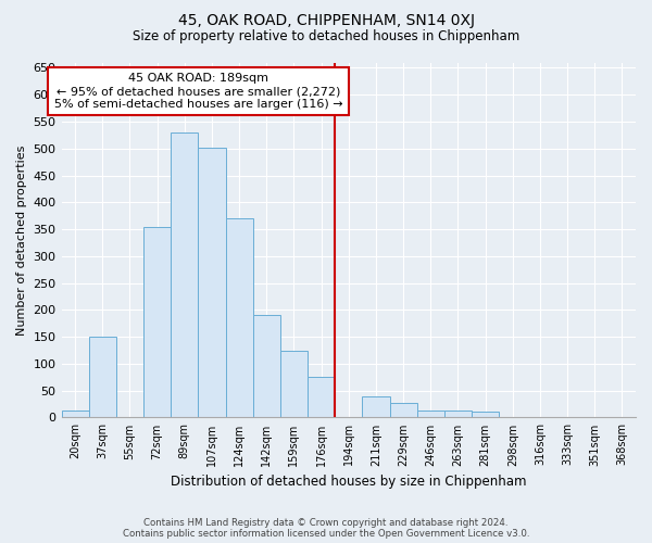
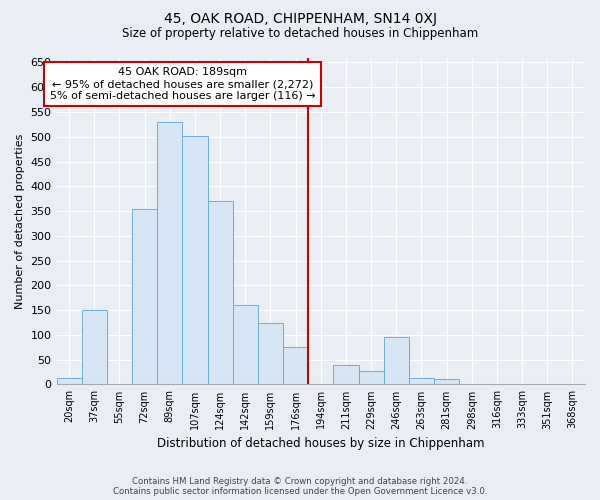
142sqm: 190 -> 160
246sqm: 13 -> 95
